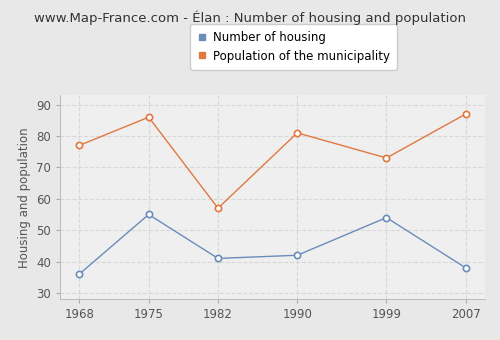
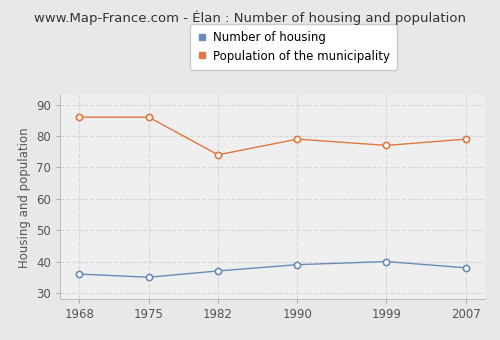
Population of the municipality/1968: 77 -> 86
Number of housing/1975: 55 -> 35
Number of housing/1982: 41 -> 37
Population of the municipality/1982: 57 -> 74
Number of housing/1990: 42 -> 39
Population of the municipality/1990: 81 -> 79
Number of housing/1999: 54 -> 40
Population of the municipality/1999: 73 -> 77
Population of the municipality/2007: 87 -> 79
